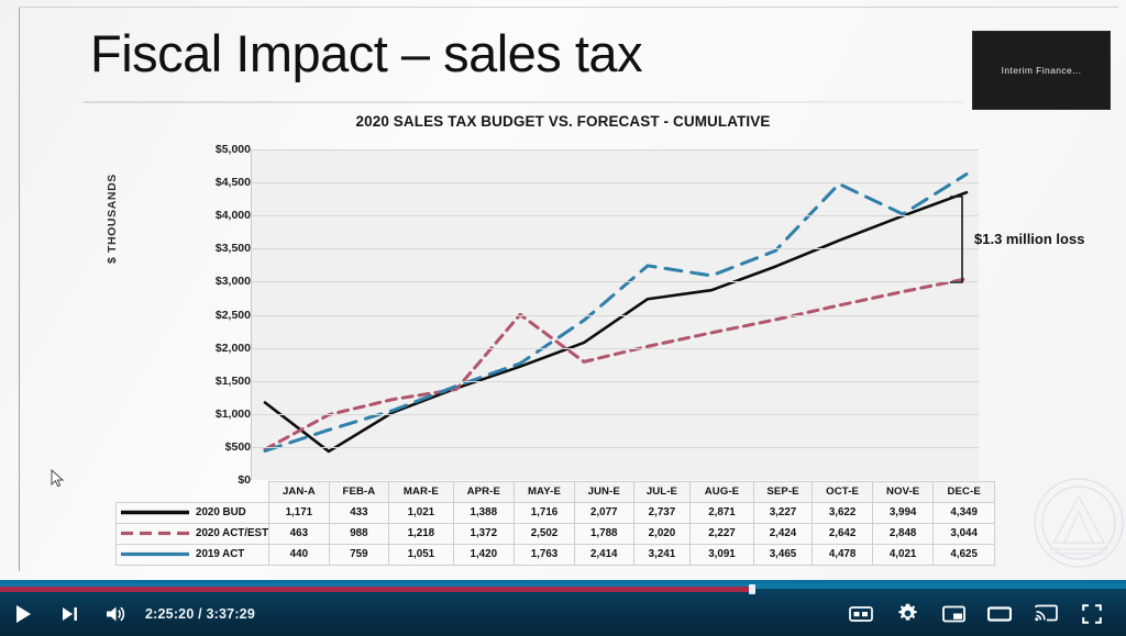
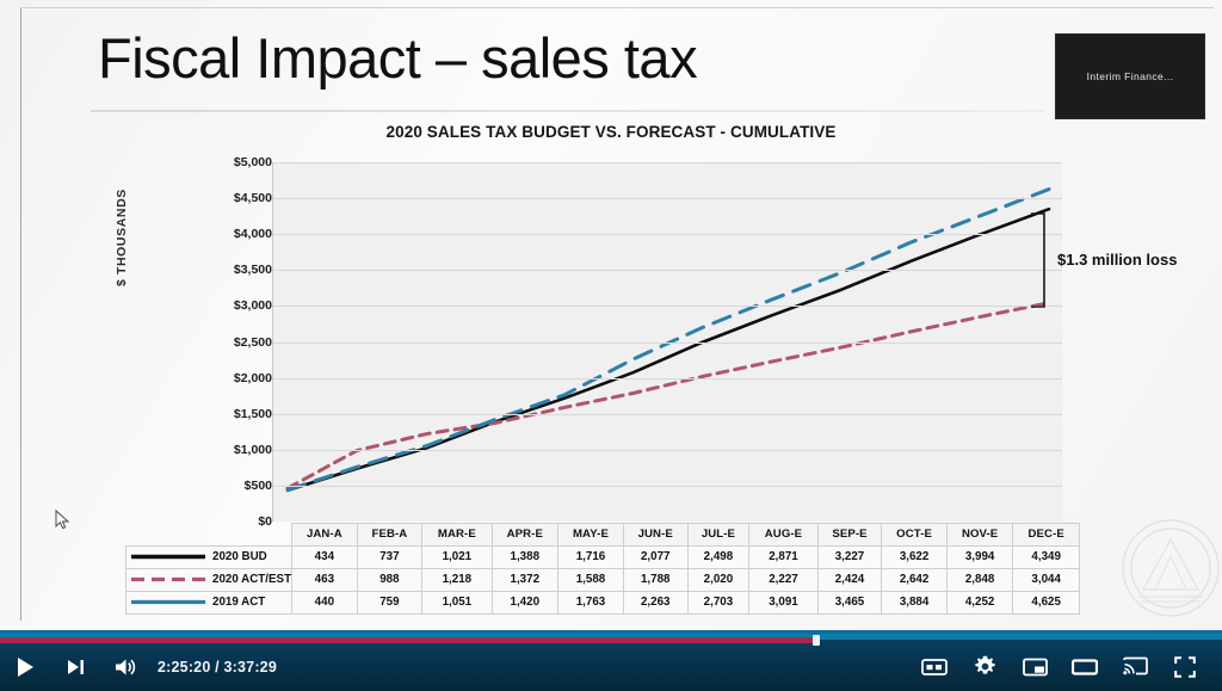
2020 BUD/JAN-A: 1,171 -> 434
2020 BUD/FEB-A: 433 -> 737
2020 ACT/EST/MAY-E: 2,502 -> 1,588
2019 ACT/JUN-E: 2,414 -> 2,263
2020 BUD/JUL-E: 2,737 -> 2,498
2019 ACT/JUL-E: 3,241 -> 2,703
2019 ACT/OCT-E: 4,478 -> 3,884
2019 ACT/NOV-E: 4,021 -> 4,252
